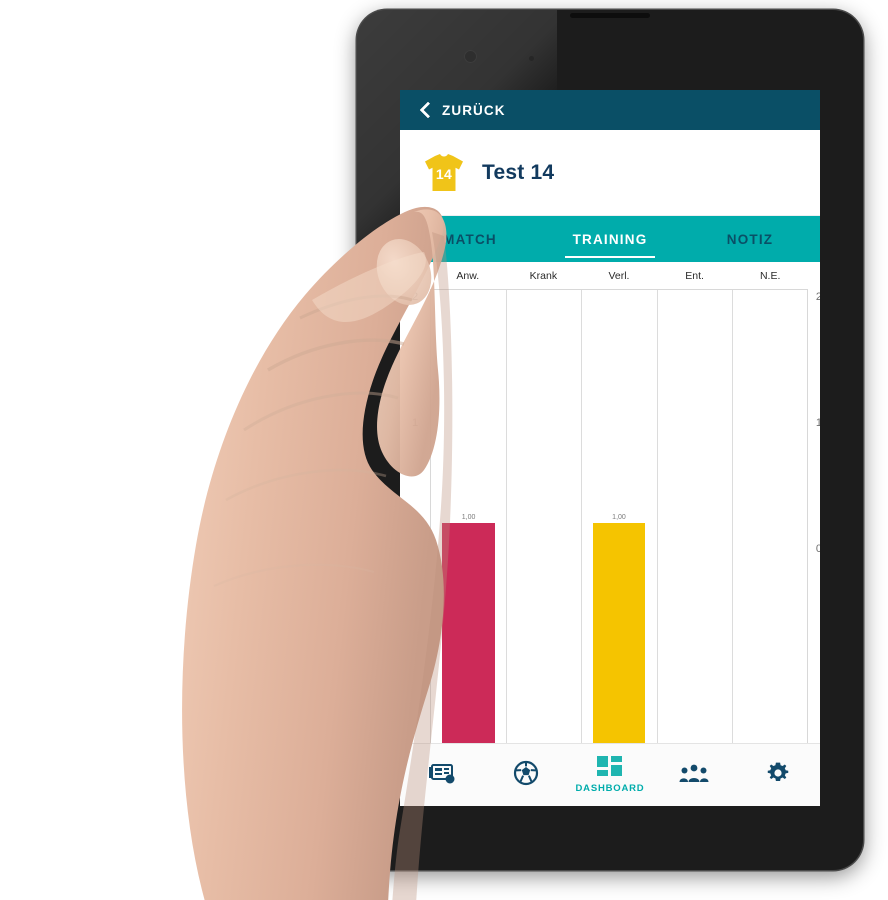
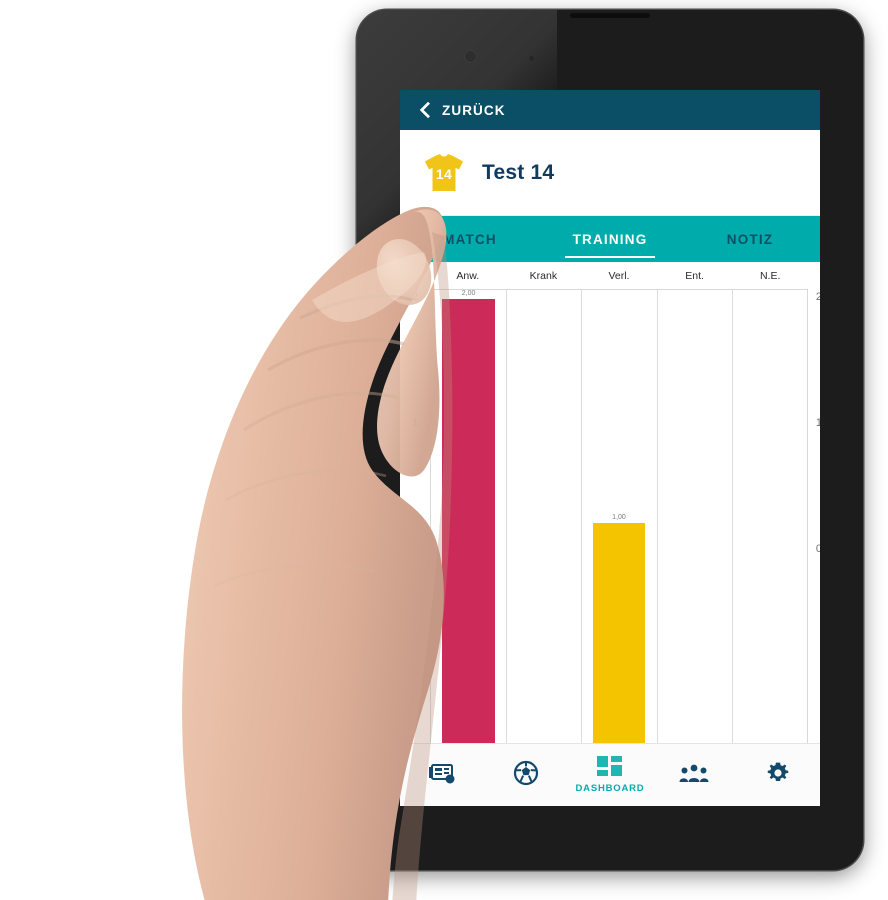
Anw.: 1,00 -> 2,00
